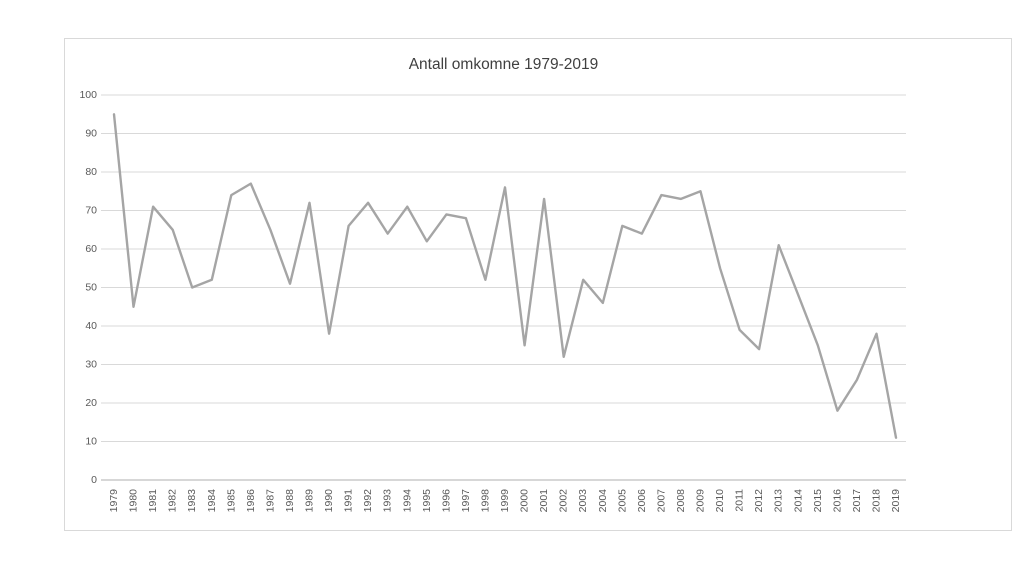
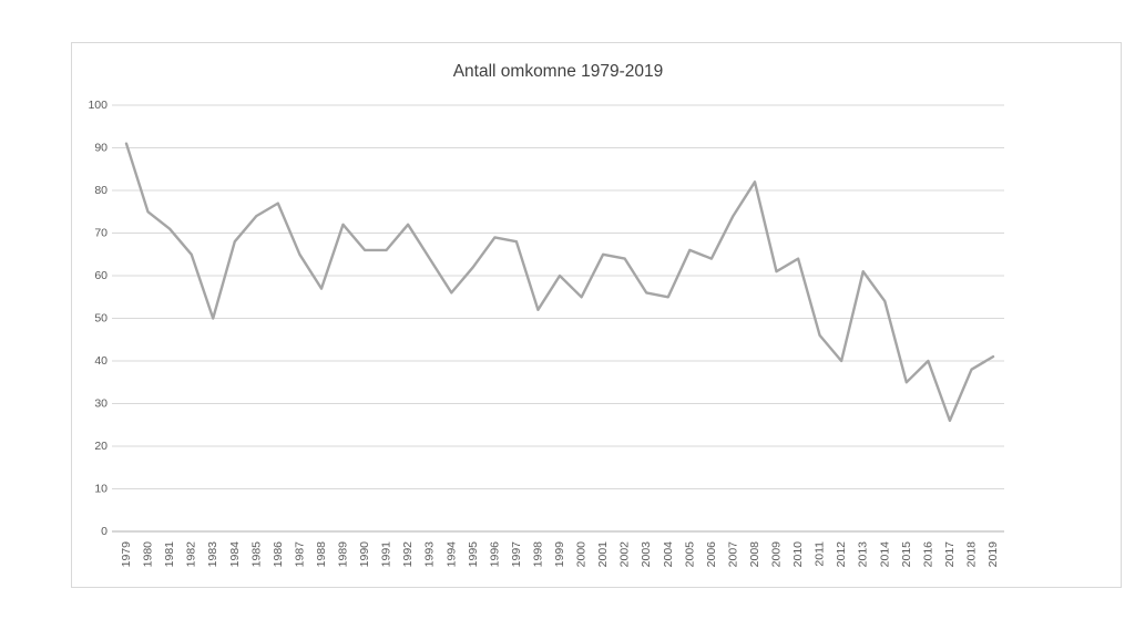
1979: 95 -> 91
1980: 45 -> 75
1984: 52 -> 68
1988: 51 -> 57
1990: 38 -> 66
1994: 71 -> 56
1999: 76 -> 60
2000: 35 -> 55
2001: 73 -> 65
2002: 32 -> 64
2003: 52 -> 56
2004: 46 -> 55
2008: 73 -> 82
2009: 75 -> 61
2010: 55 -> 64
2011: 39 -> 46
2012: 34 -> 40
2014: 48 -> 54
2016: 18 -> 40
2019: 11 -> 41
